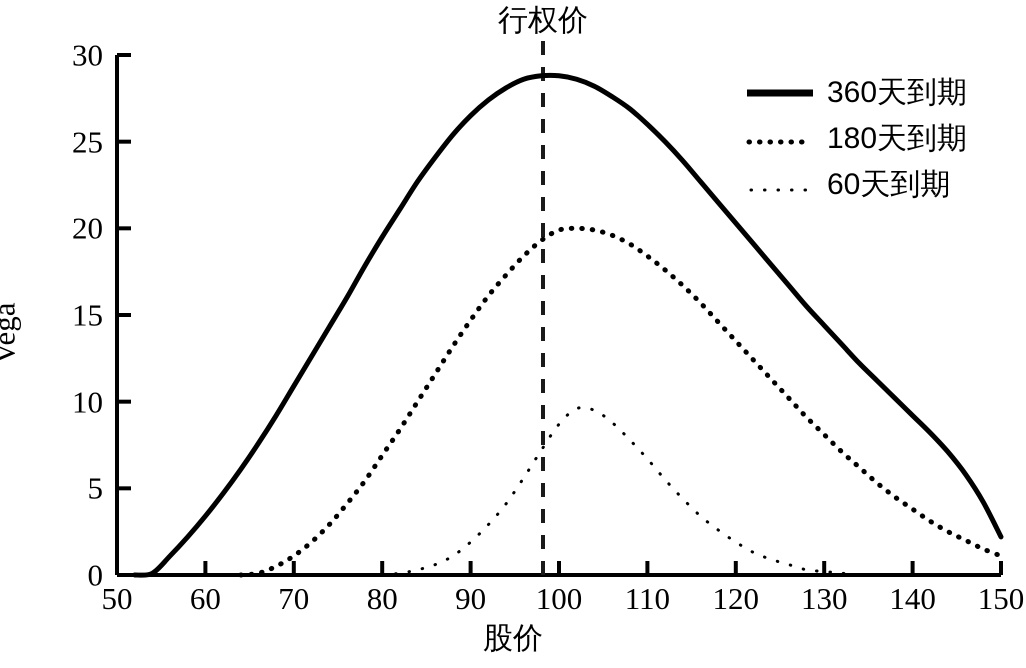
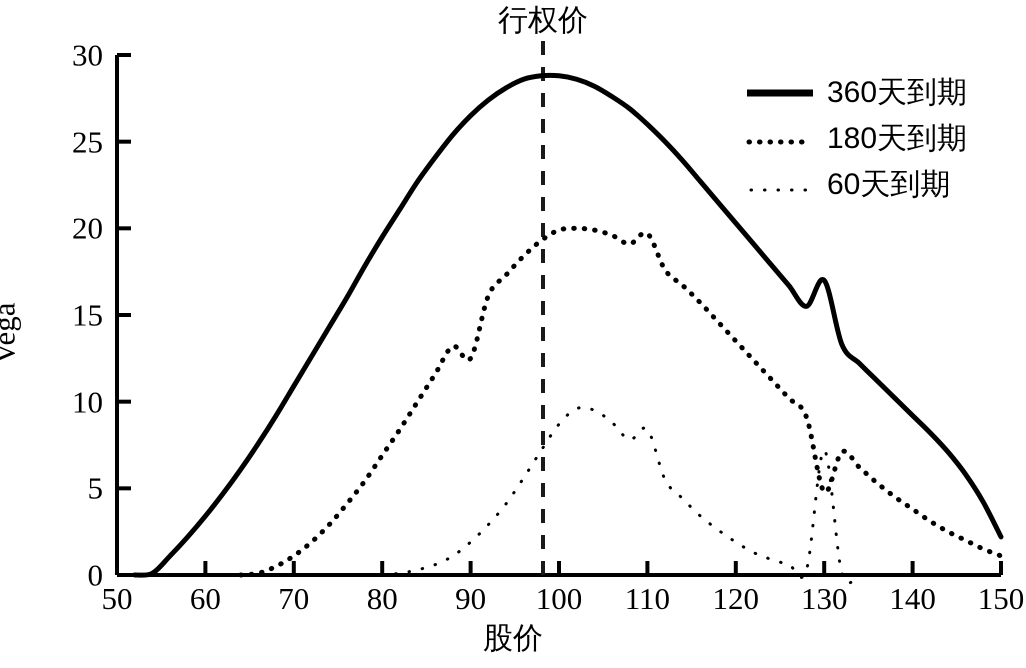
180天到期/90: 14.7 -> 12.5
180天到期/110: 18.4 -> 19.7
60天到期/110: 6.7 -> 8.4
360天到期/130: 14.4 -> 17.0
180天到期/130: 8.1 -> 4.8
60天到期/130: 0.2 -> 7.2
